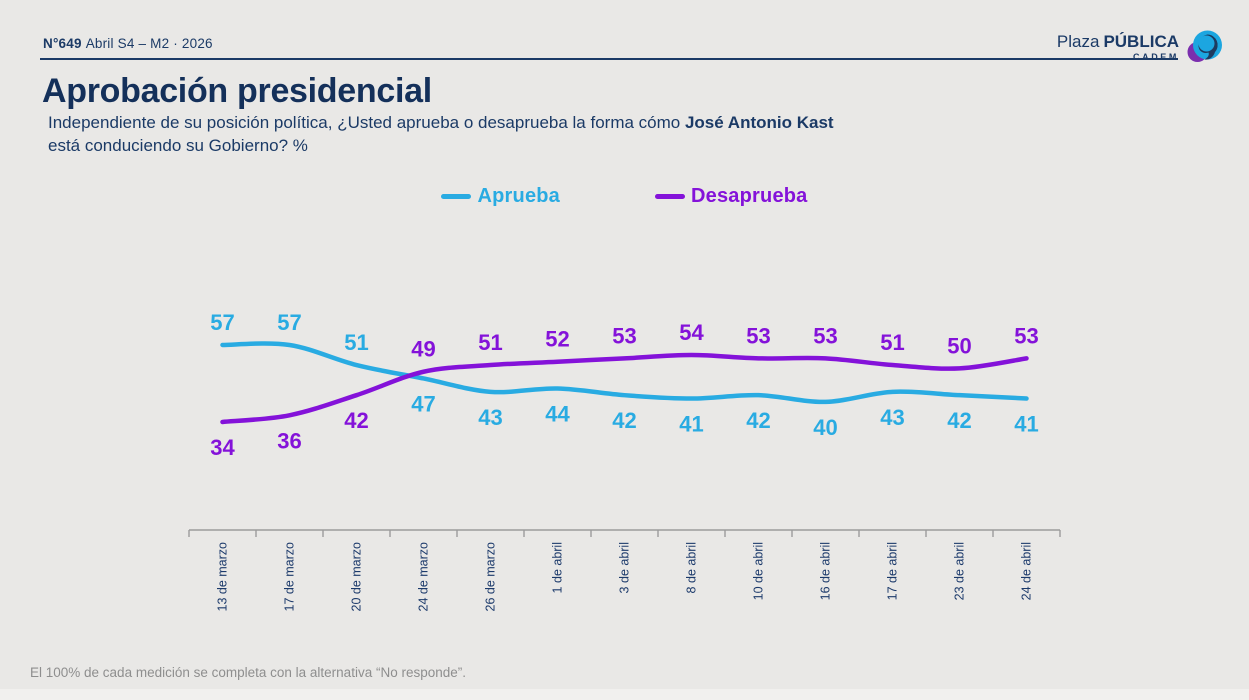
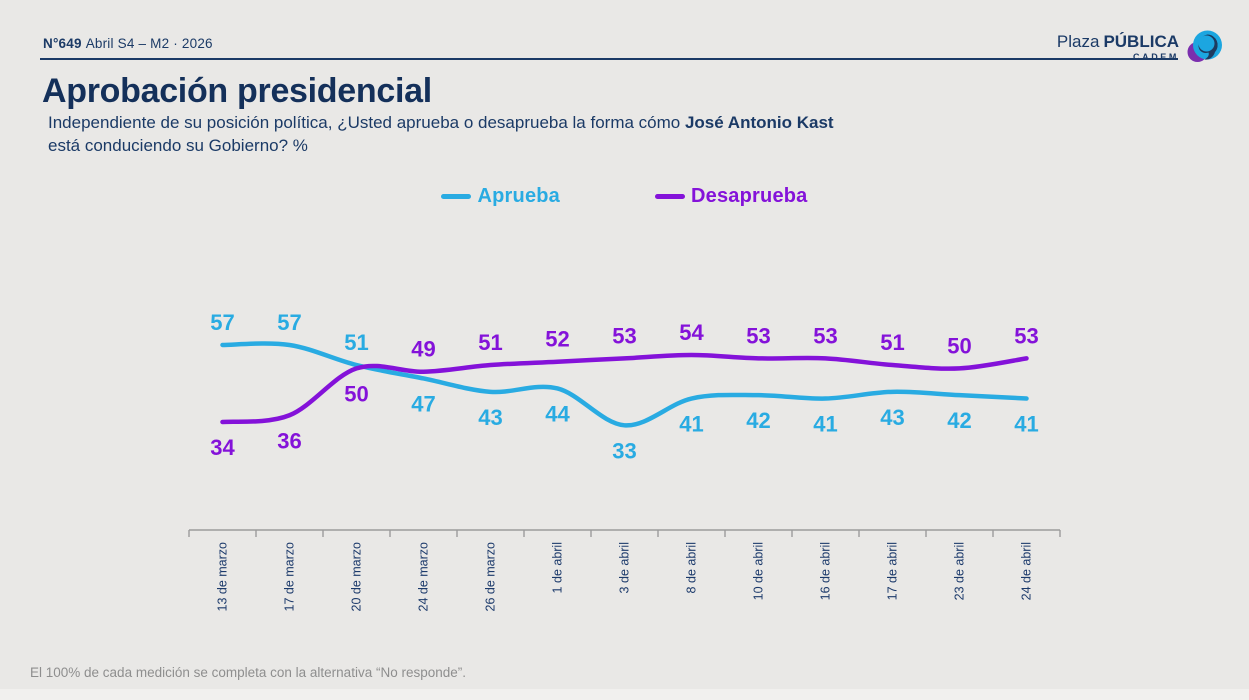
Desaprueba/20 de marzo: 42 -> 50
Aprueba/3 de abril: 42 -> 33
Aprueba/16 de abril: 40 -> 41
